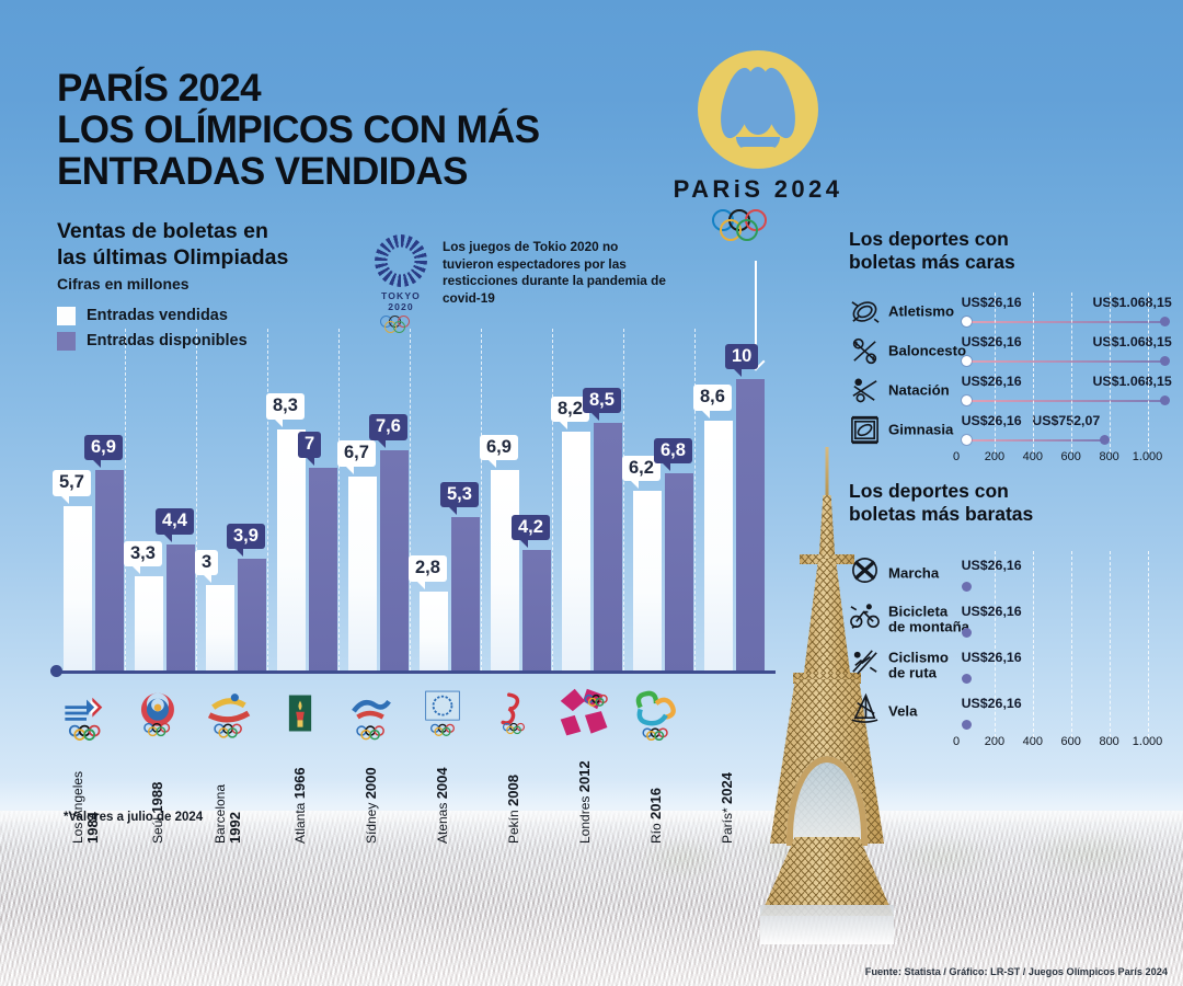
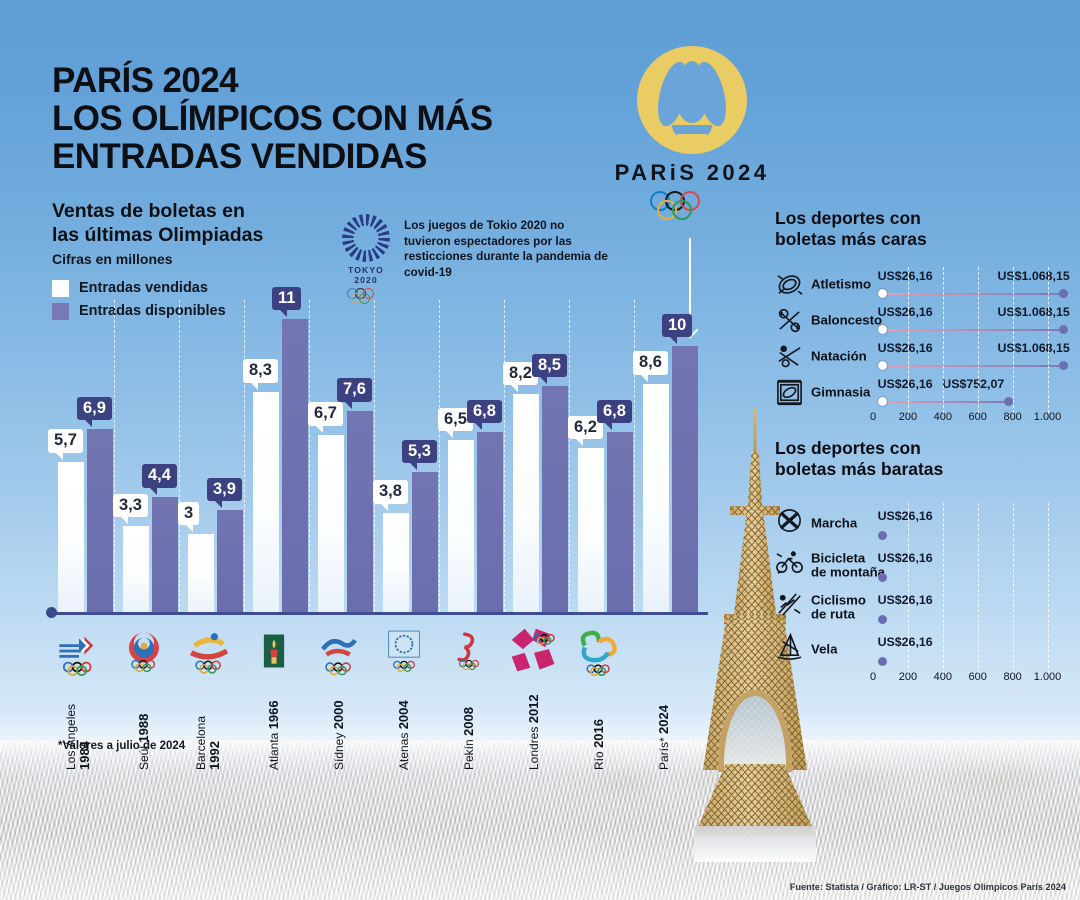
Entradas disponibles/Atlanta 1966: 7 -> 11
Entradas vendidas/Atenas 2004: 2,8 -> 3,8
Entradas vendidas/Pekín 2008: 6,9 -> 6,5
Entradas disponibles/Pekín 2008: 4,2 -> 6,8
